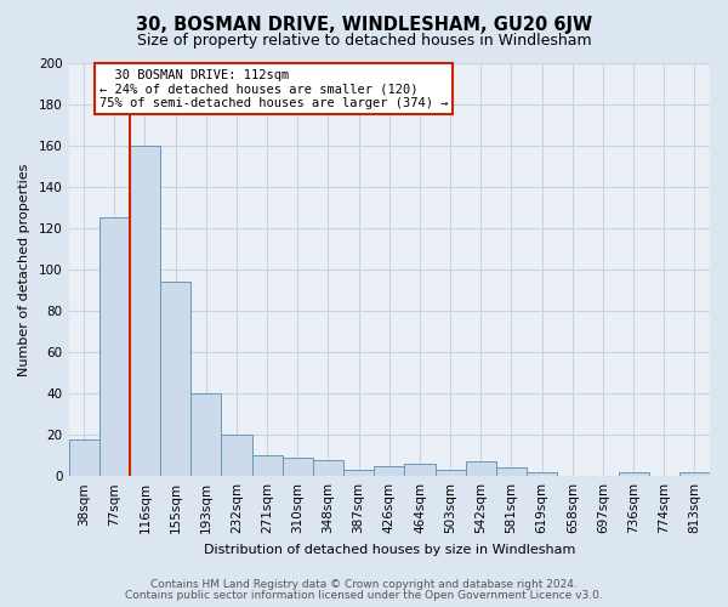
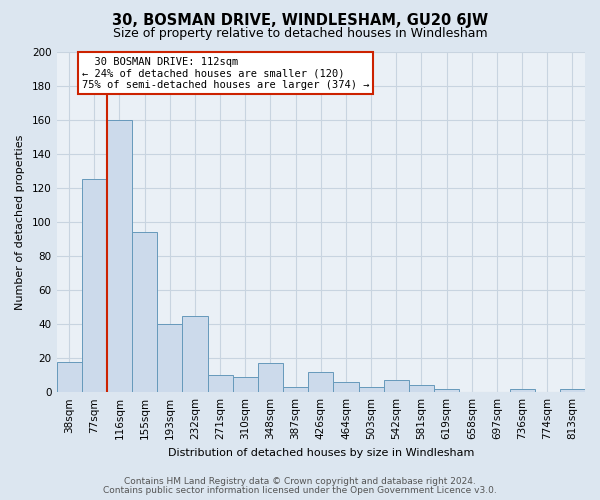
232sqm: 20 -> 45
348sqm: 8 -> 17
426sqm: 5 -> 12
